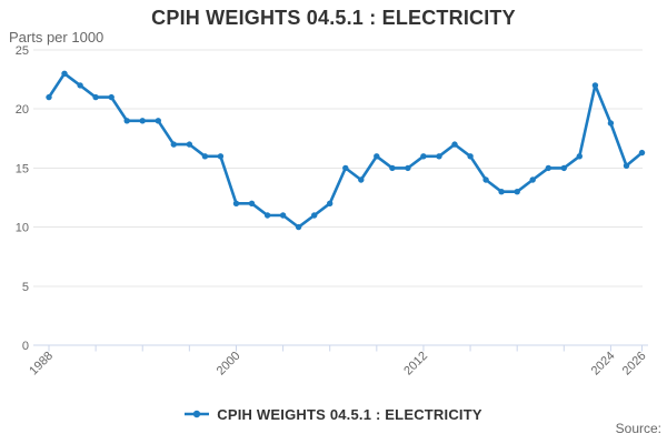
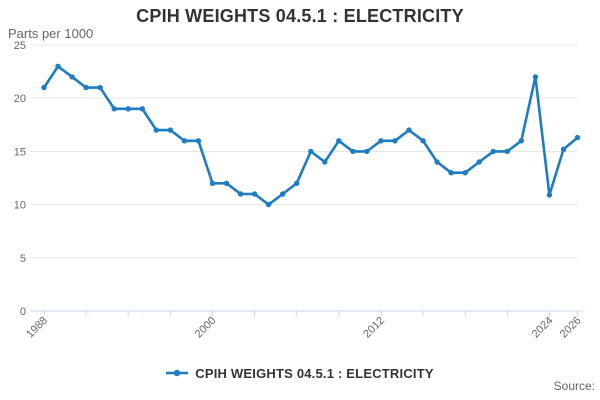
2024: 18.8 -> 10.9
